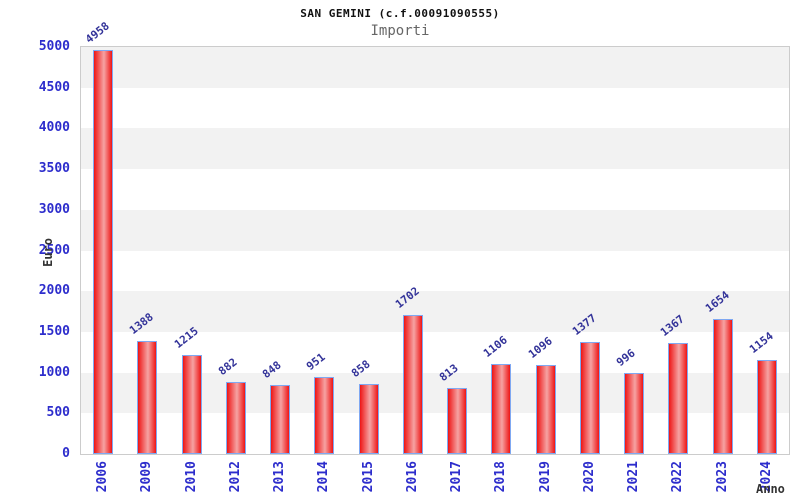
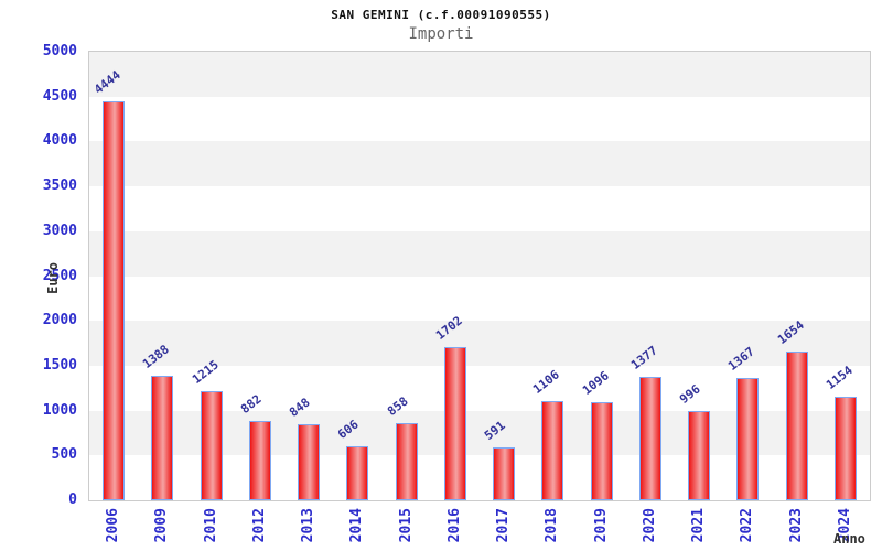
2006: 4958 -> 4444
2014: 951 -> 606
2017: 813 -> 591
